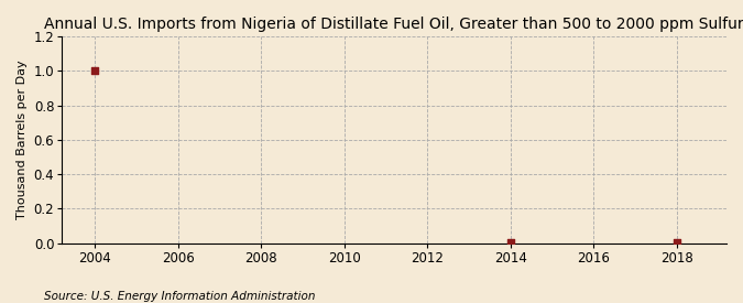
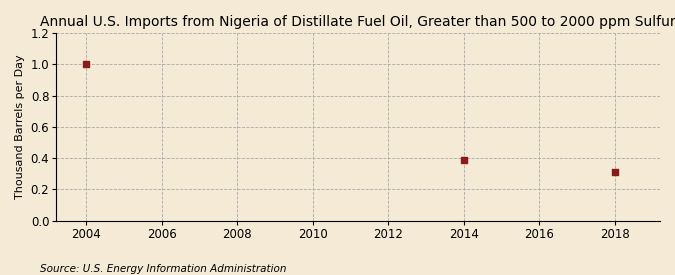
2014: 0.00 -> 0.39
2018: 0.00 -> 0.31
